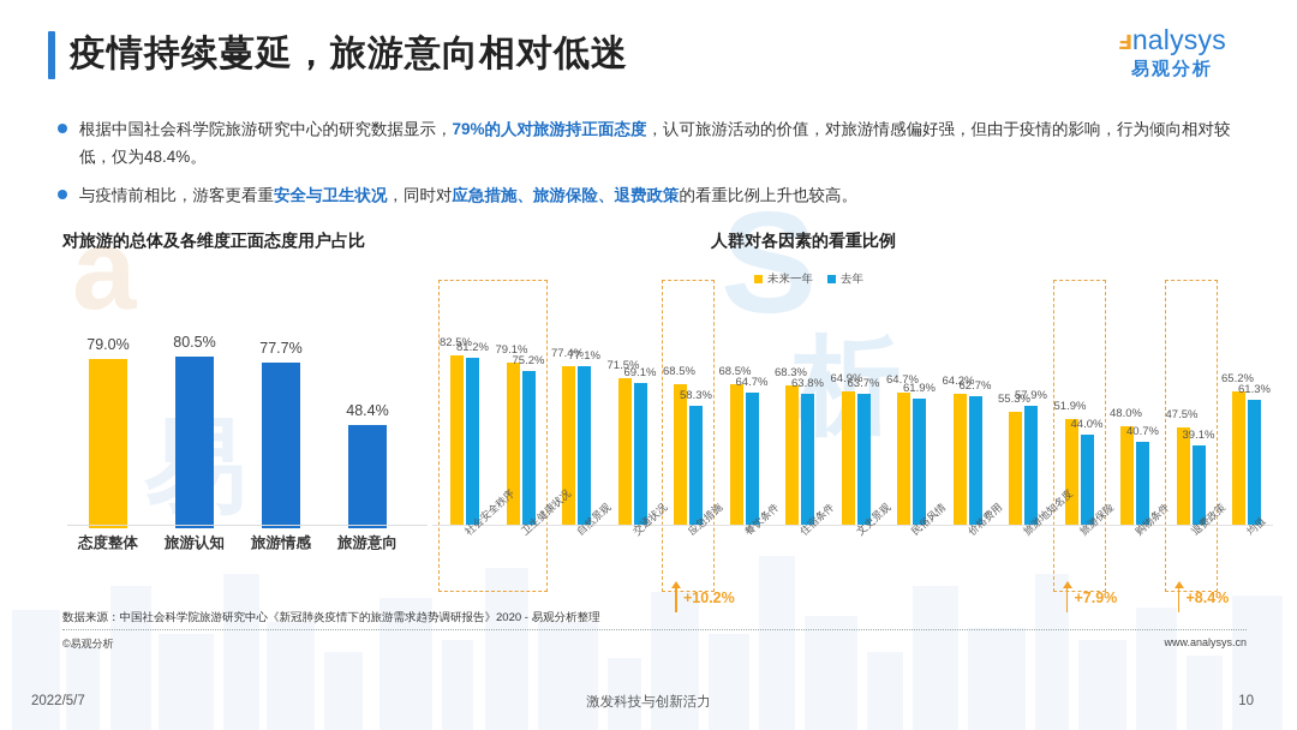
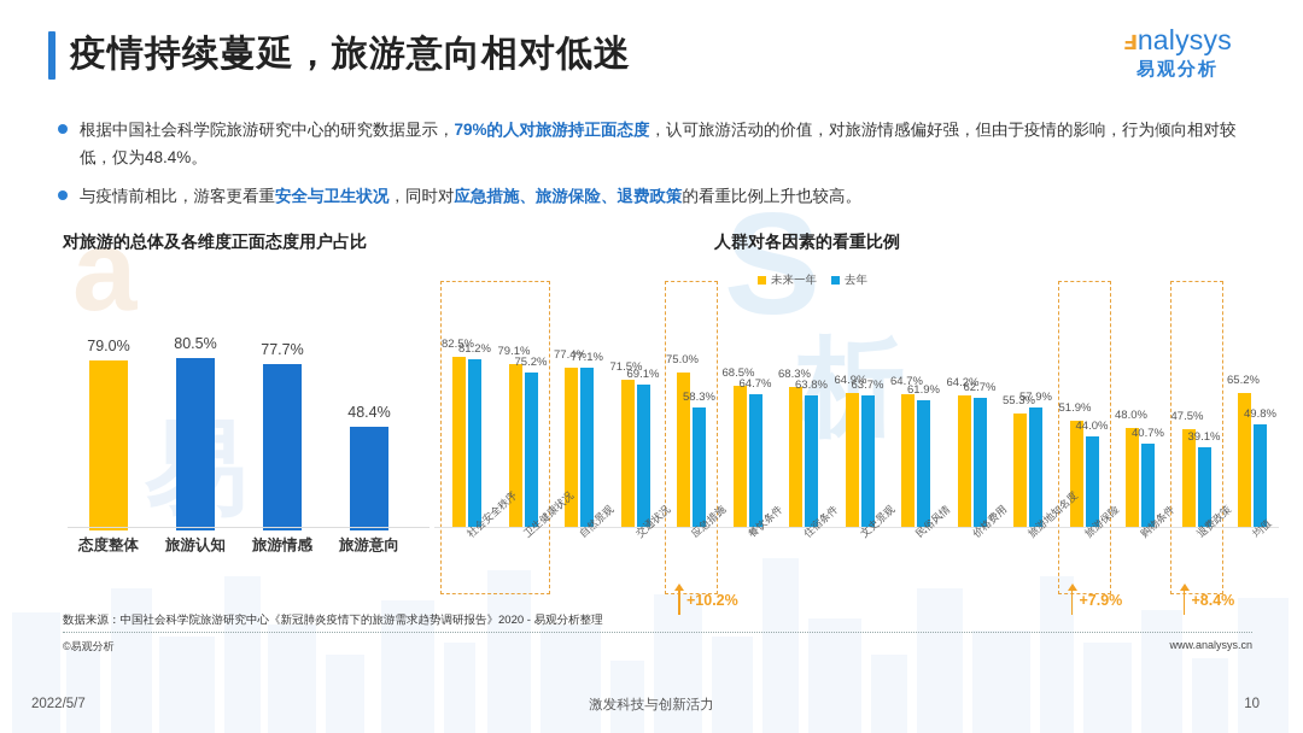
人群对各因素的看重比例/未来一年/应急措施: 68.5% -> 75.0%
人群对各因素的看重比例/去年/均值: 61.3% -> 49.8%
